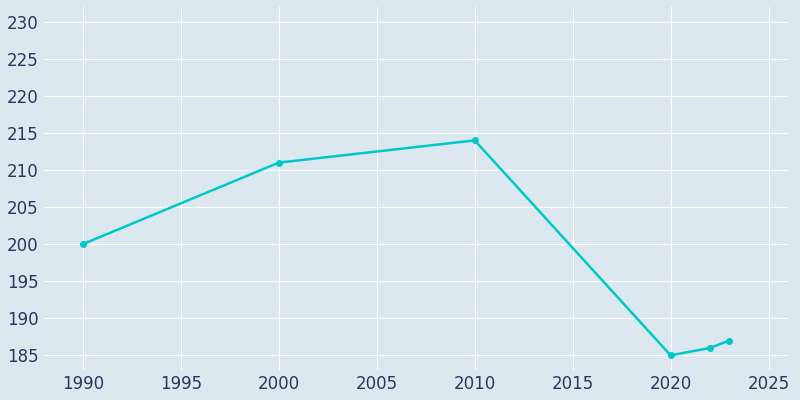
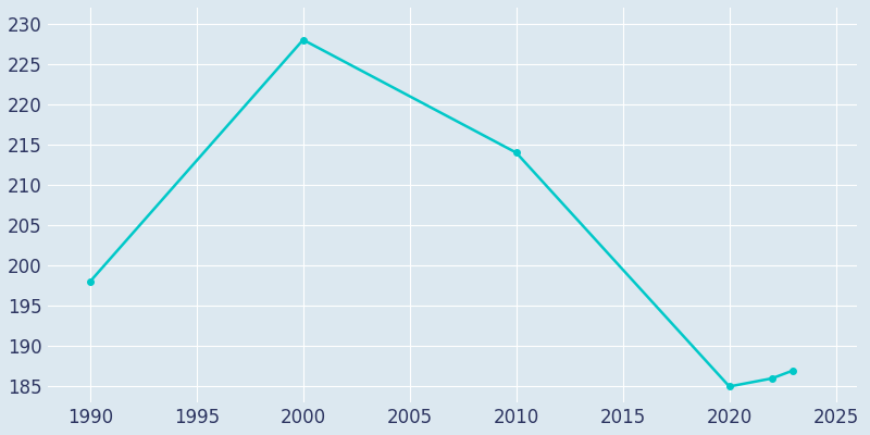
1990: 200 -> 198
2000: 211 -> 228
